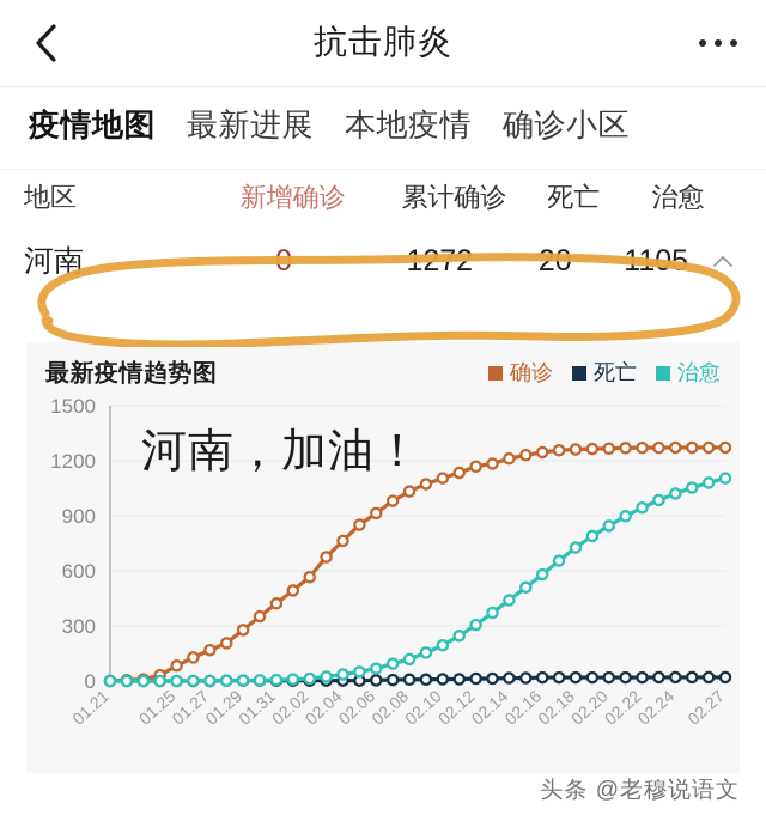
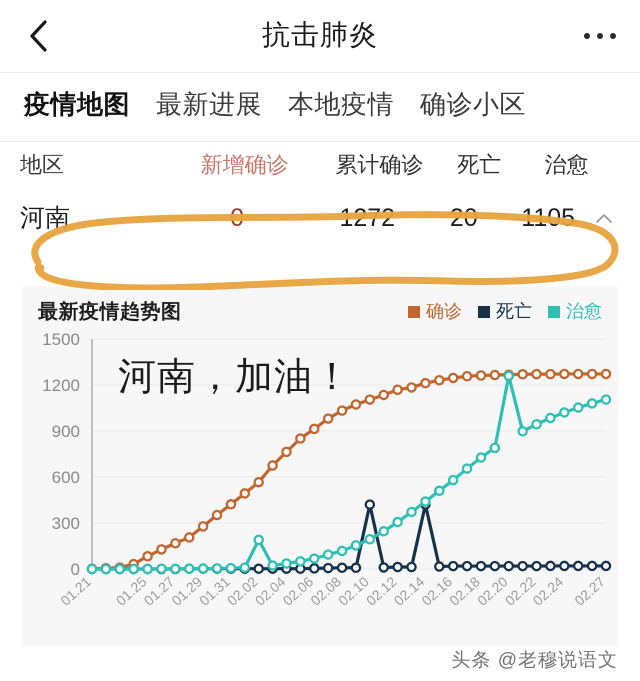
治愈/02.02: 10 -> 190
死亡/02.10: 10 -> 420
死亡/02.14: 20 -> 420
治愈/02.20: 840 -> 1260
